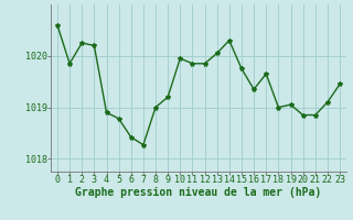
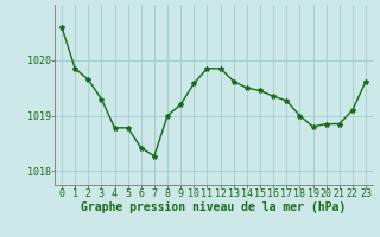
2: 1020.25 -> 1019.65
3: 1020.20 -> 1019.30
4: 1018.90 -> 1018.78
10: 1019.95 -> 1019.58
13: 1020.05 -> 1019.62
14: 1020.30 -> 1019.50
15: 1019.75 -> 1019.45
17: 1019.65 -> 1019.27
19: 1019.05 -> 1018.80
23: 1019.45 -> 1019.62
